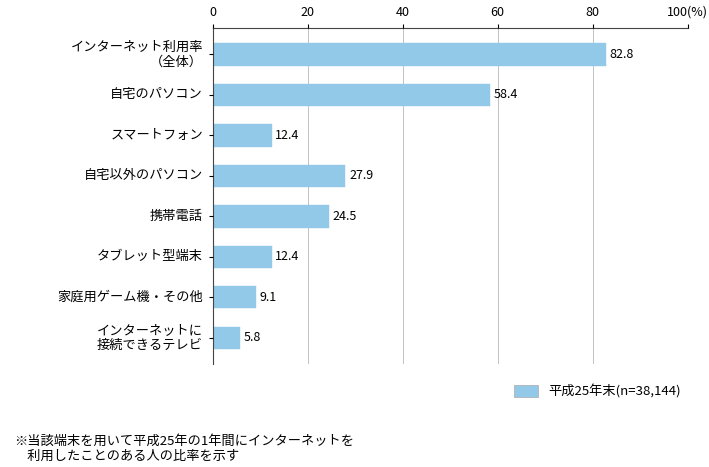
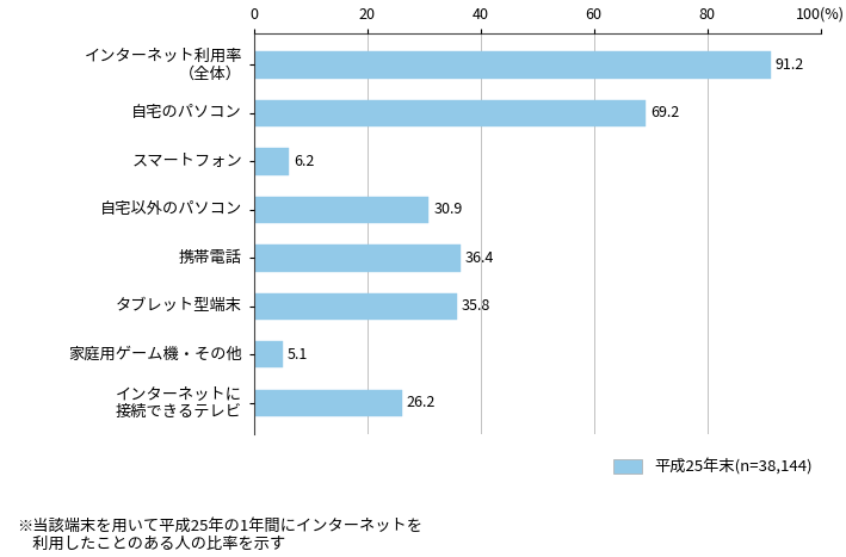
インターネット利用率 （全体）: 82.8 -> 91.2
自宅のパソコン: 58.4 -> 69.2
スマートフォン: 12.4 -> 6.2
自宅以外のパソコン: 27.9 -> 30.9
携帯電話: 24.5 -> 36.4
タブレット型端末: 12.4 -> 35.8
家庭用ゲーム機・その他: 9.1 -> 5.1
インターネットに 接続できるテレビ: 5.8 -> 26.2
